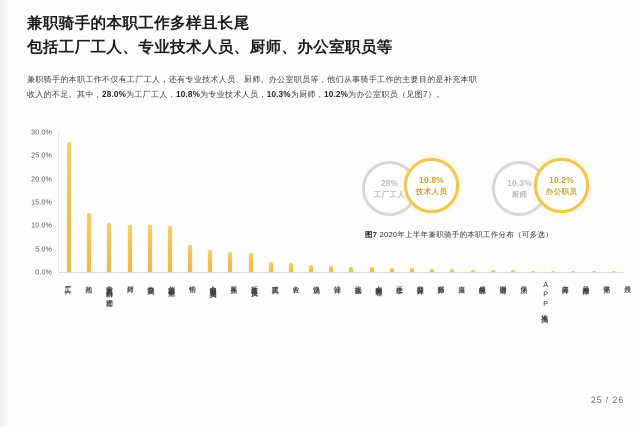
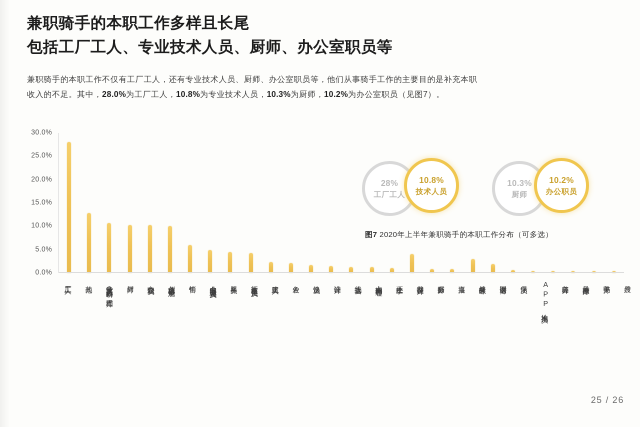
发型设计师: 1% -> 4%
健身教练: 1% -> 3%
网课老师: 1% -> 2%
